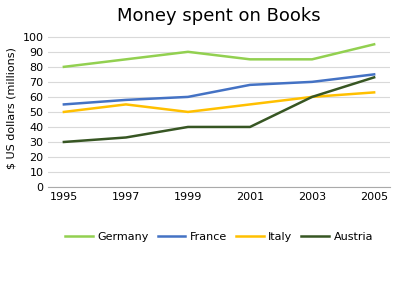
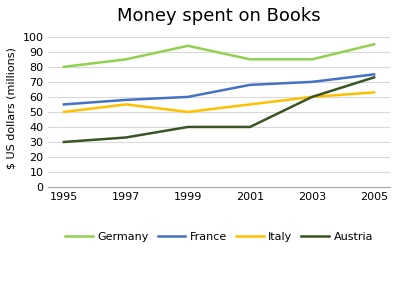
Germany/1999: 90 -> 94
